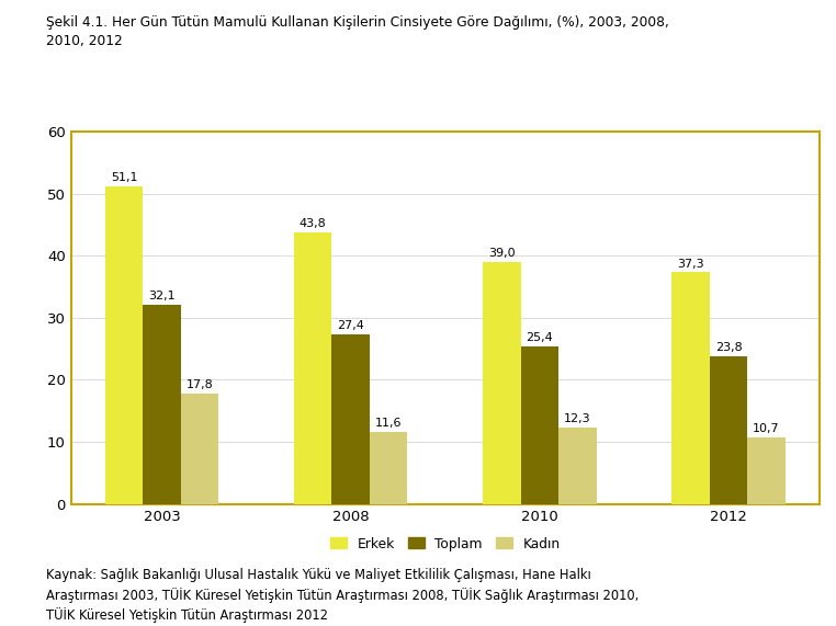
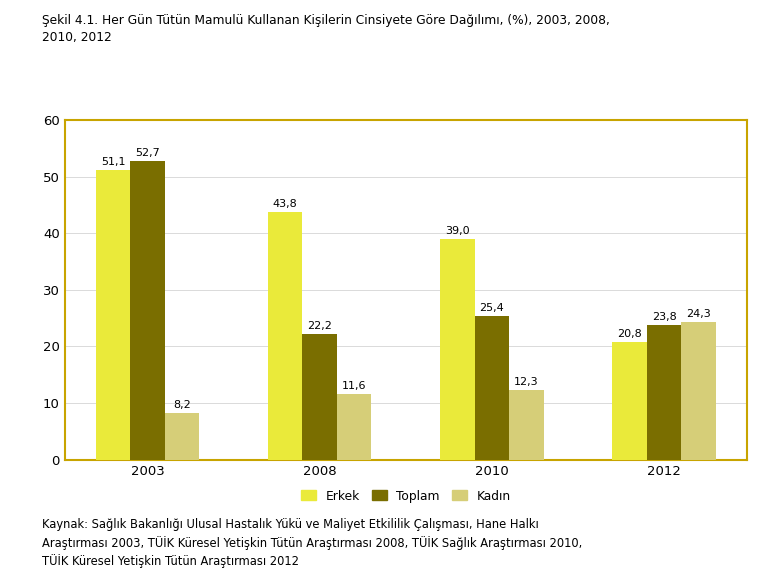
Toplam/2003: 32,1 -> 52,7
Kadın/2003: 17,8 -> 8,2
Toplam/2008: 27,4 -> 22,2
Erkek/2012: 37,3 -> 20,8
Kadın/2012: 10,7 -> 24,3
